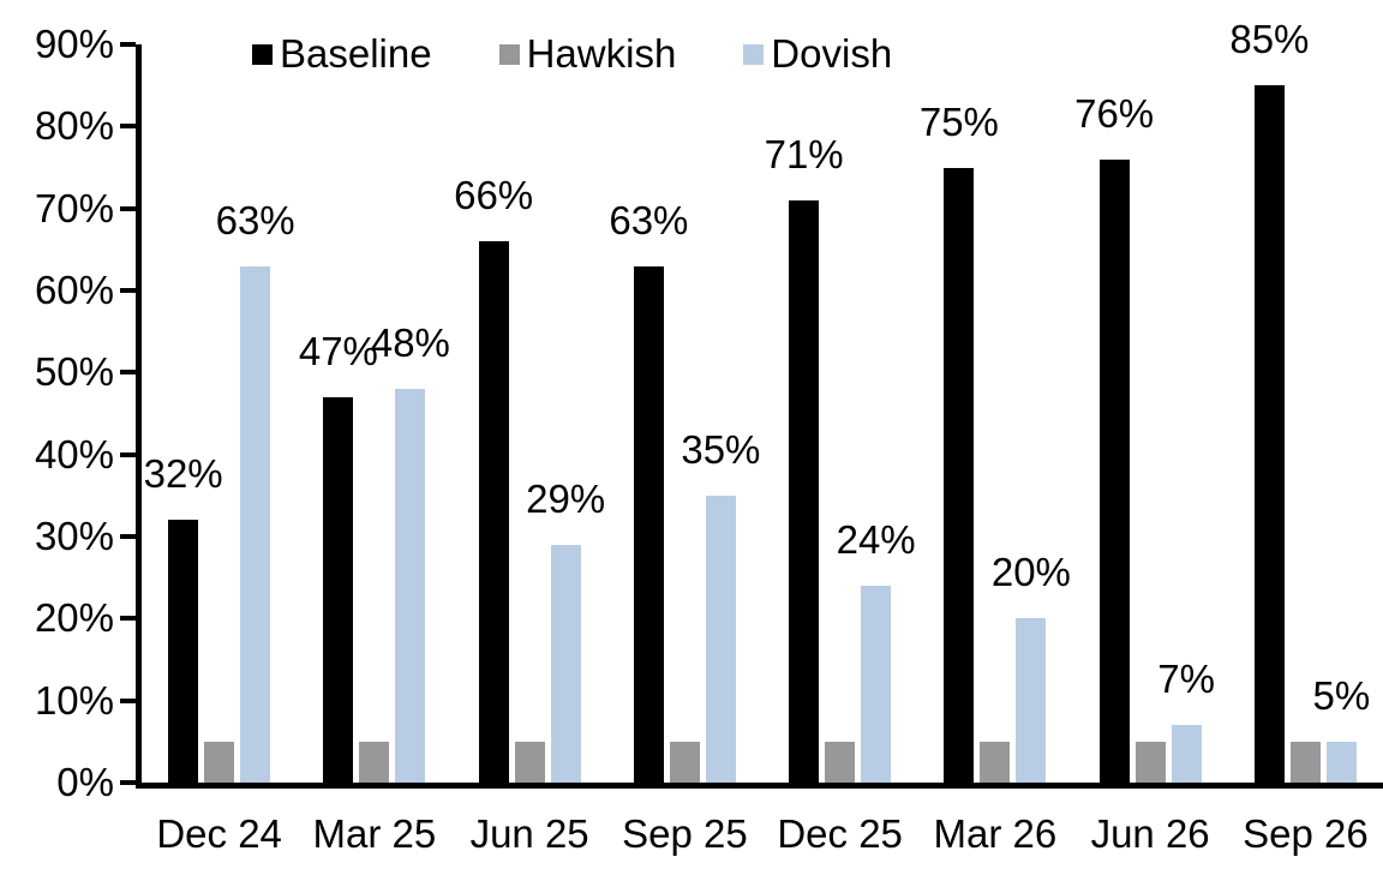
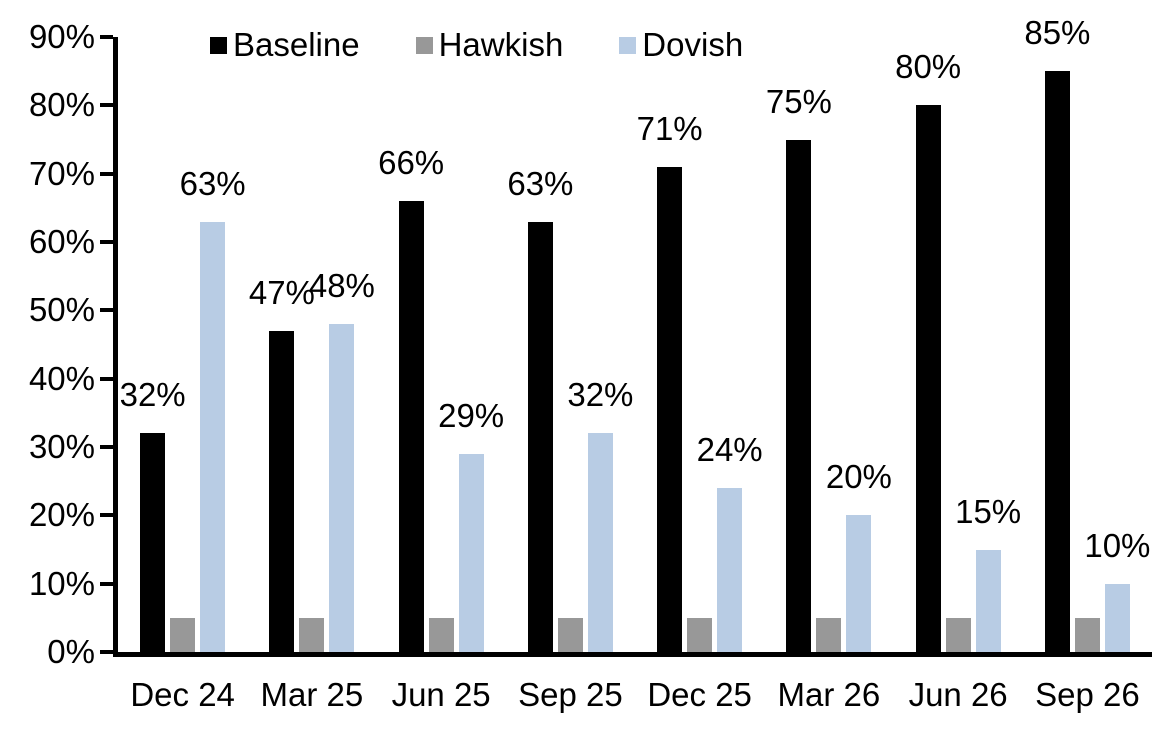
Dovish/Sep 25: 35% -> 32%
Baseline/Jun 26: 76% -> 80%
Dovish/Jun 26: 7% -> 15%
Dovish/Sep 26: 5% -> 10%
